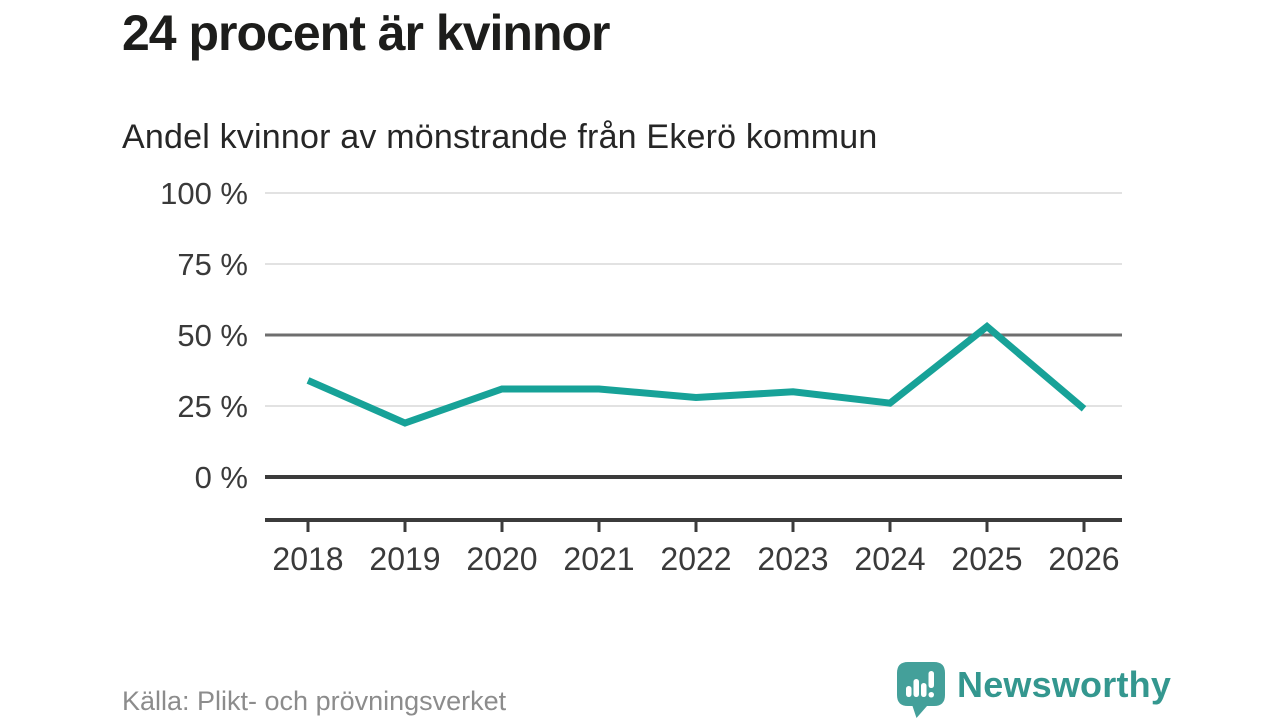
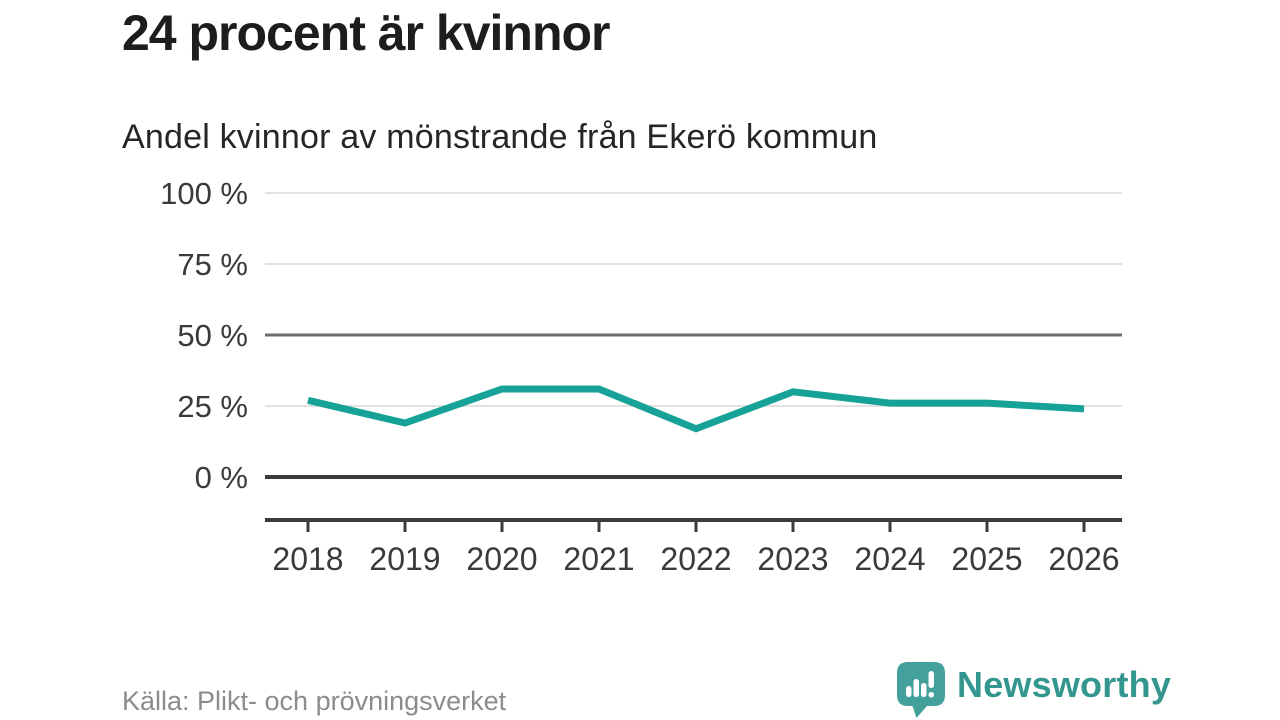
2018: 34% -> 27%
2022: 28% -> 17%
2025: 53% -> 26%
